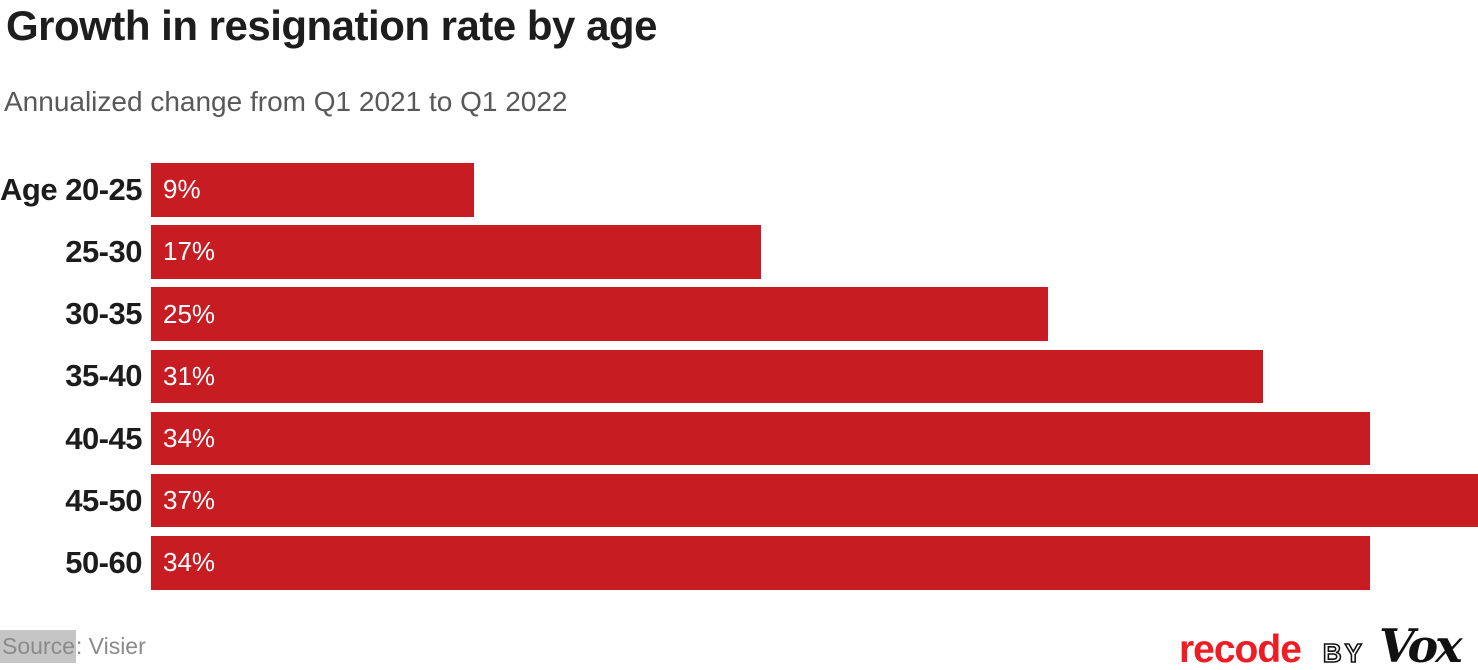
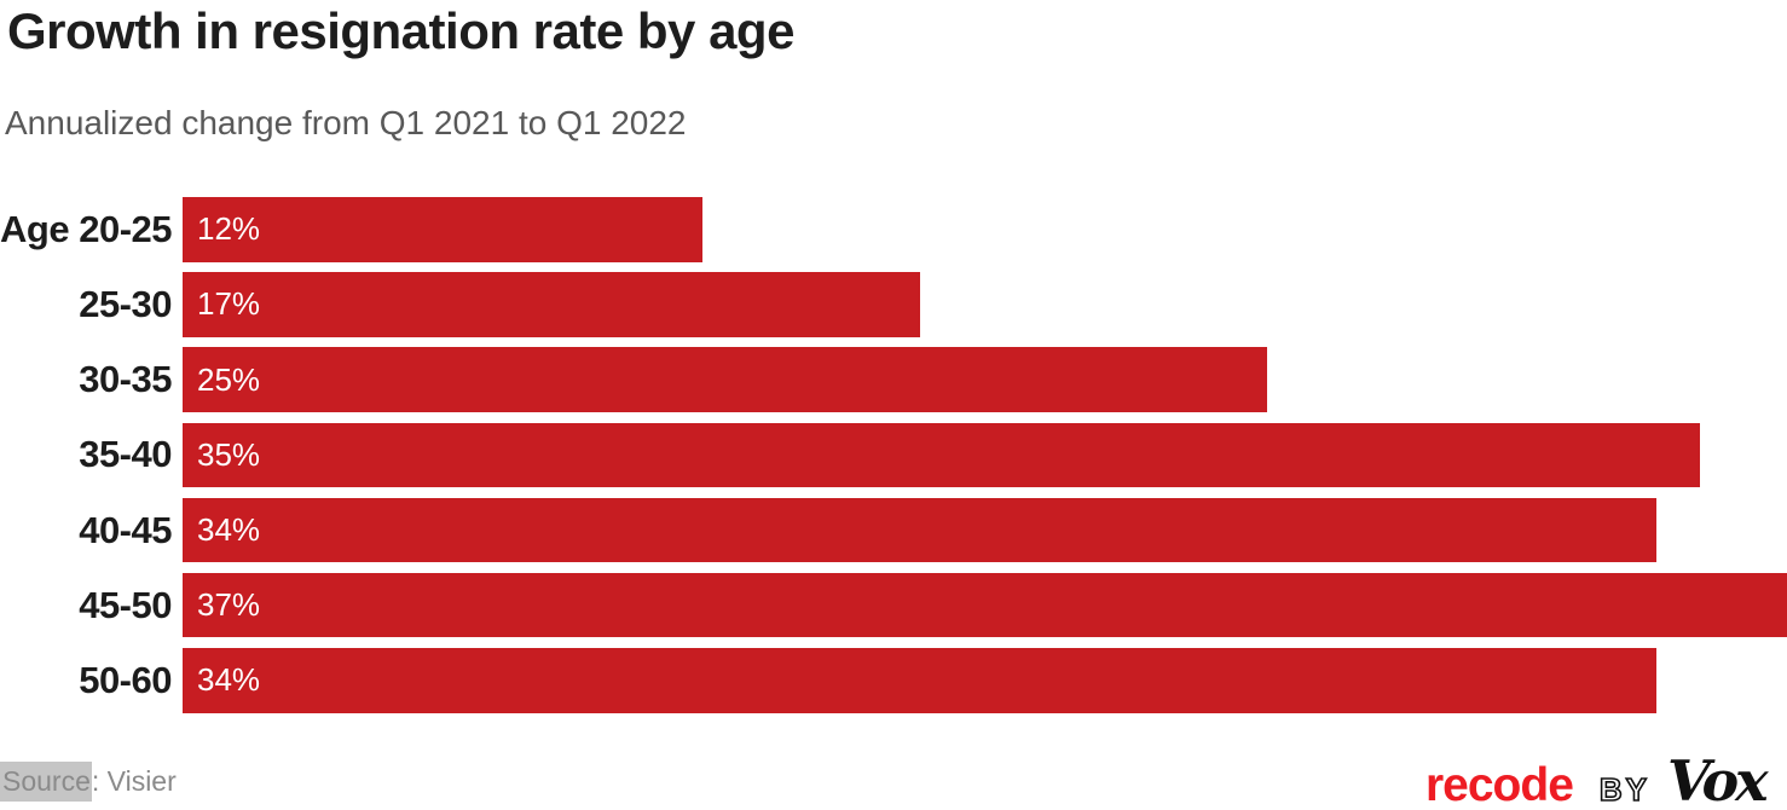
Age 20-25: 9% -> 12%
35-40: 31% -> 35%
